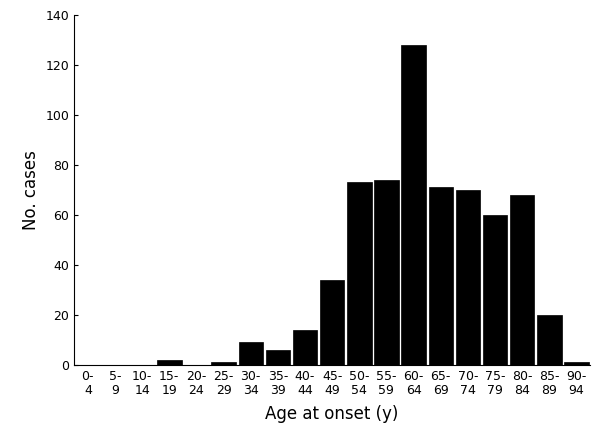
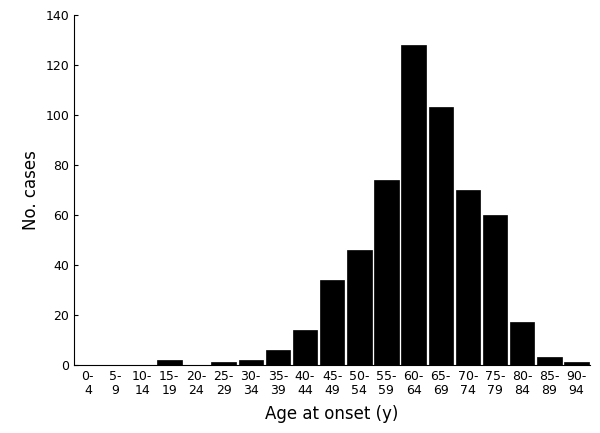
30- 34: 9 -> 2
50- 54: 73 -> 46
65- 69: 71 -> 103
80- 84: 68 -> 17
85- 89: 20 -> 3
